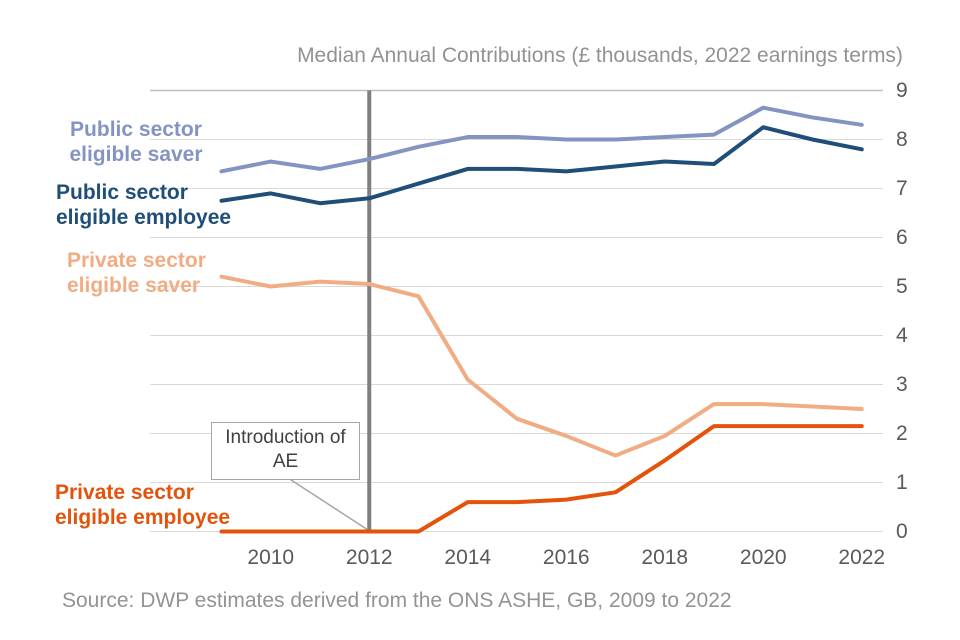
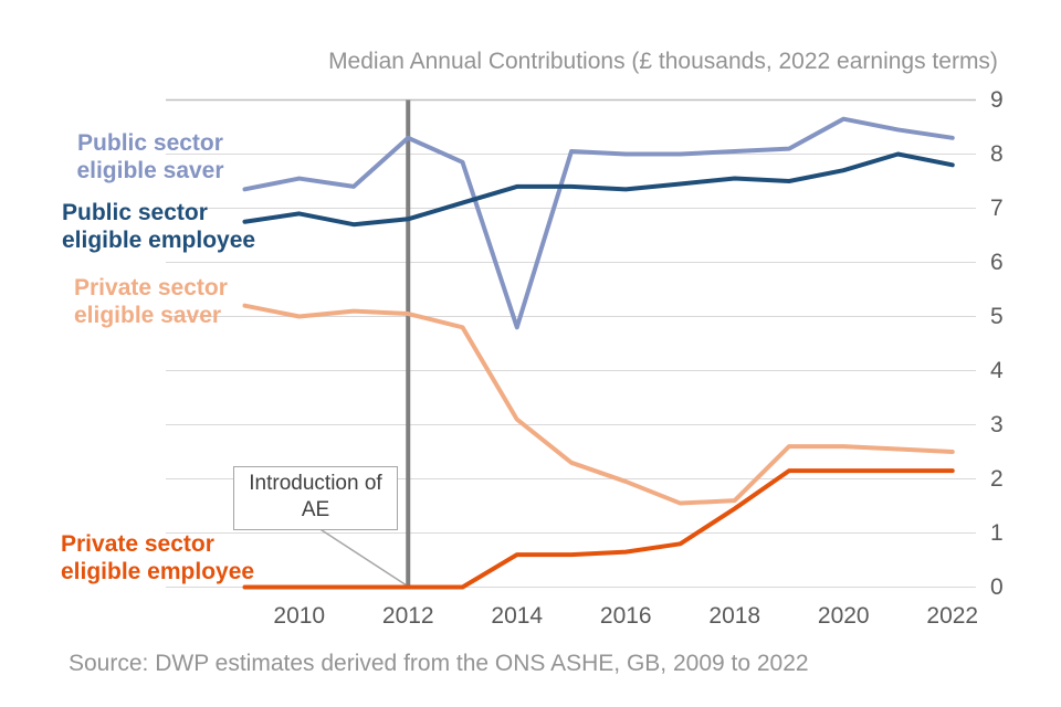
Public sector eligible saver/2012: 7.6 -> 8.3
Public sector eligible saver/2014: 8.1 -> 4.8
Private sector eligible saver/2018: 1.9 -> 1.6
Public sector eligible employee/2020: 8.2 -> 7.7
